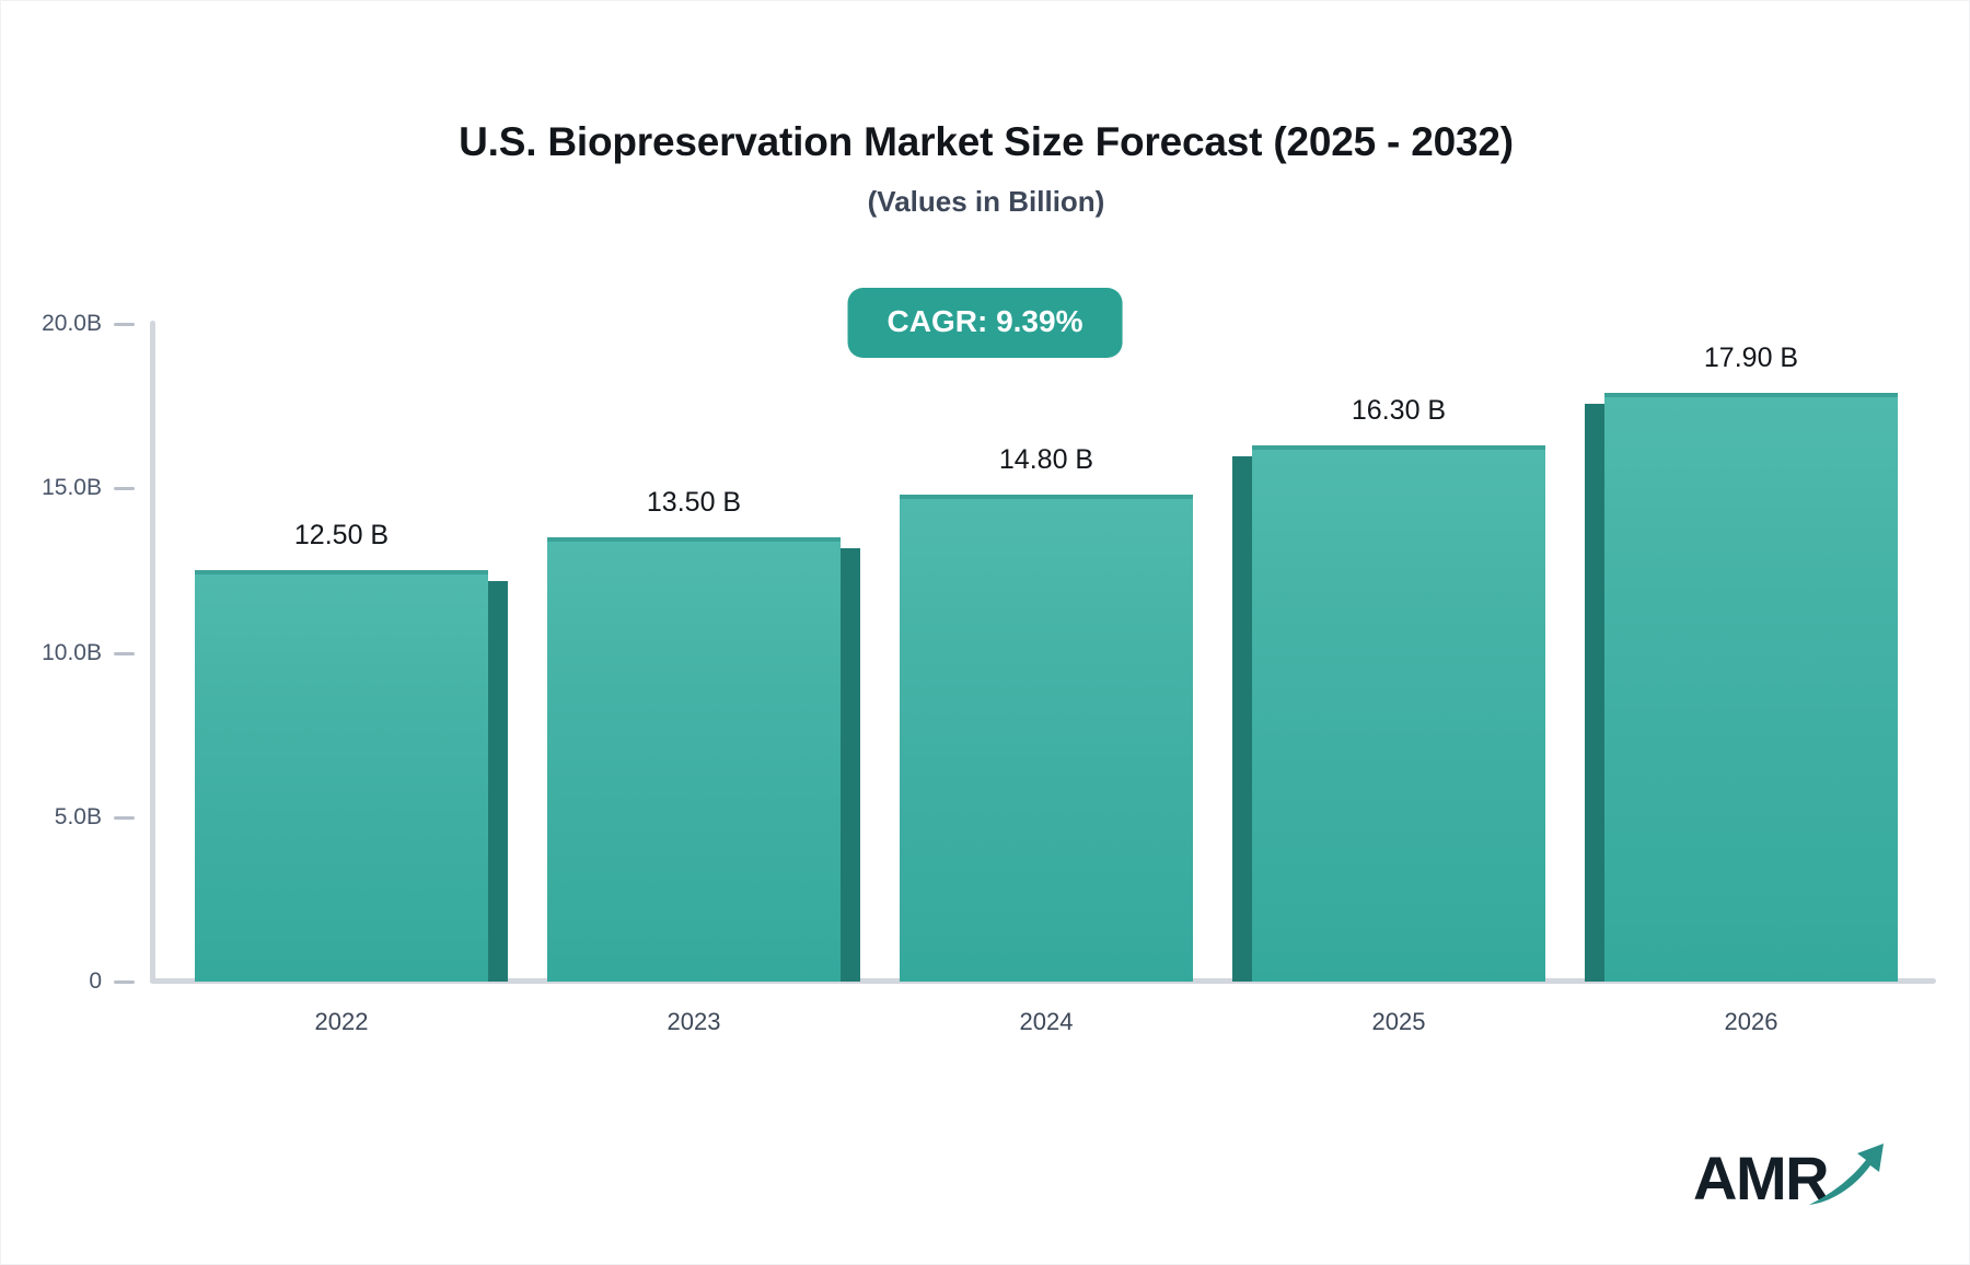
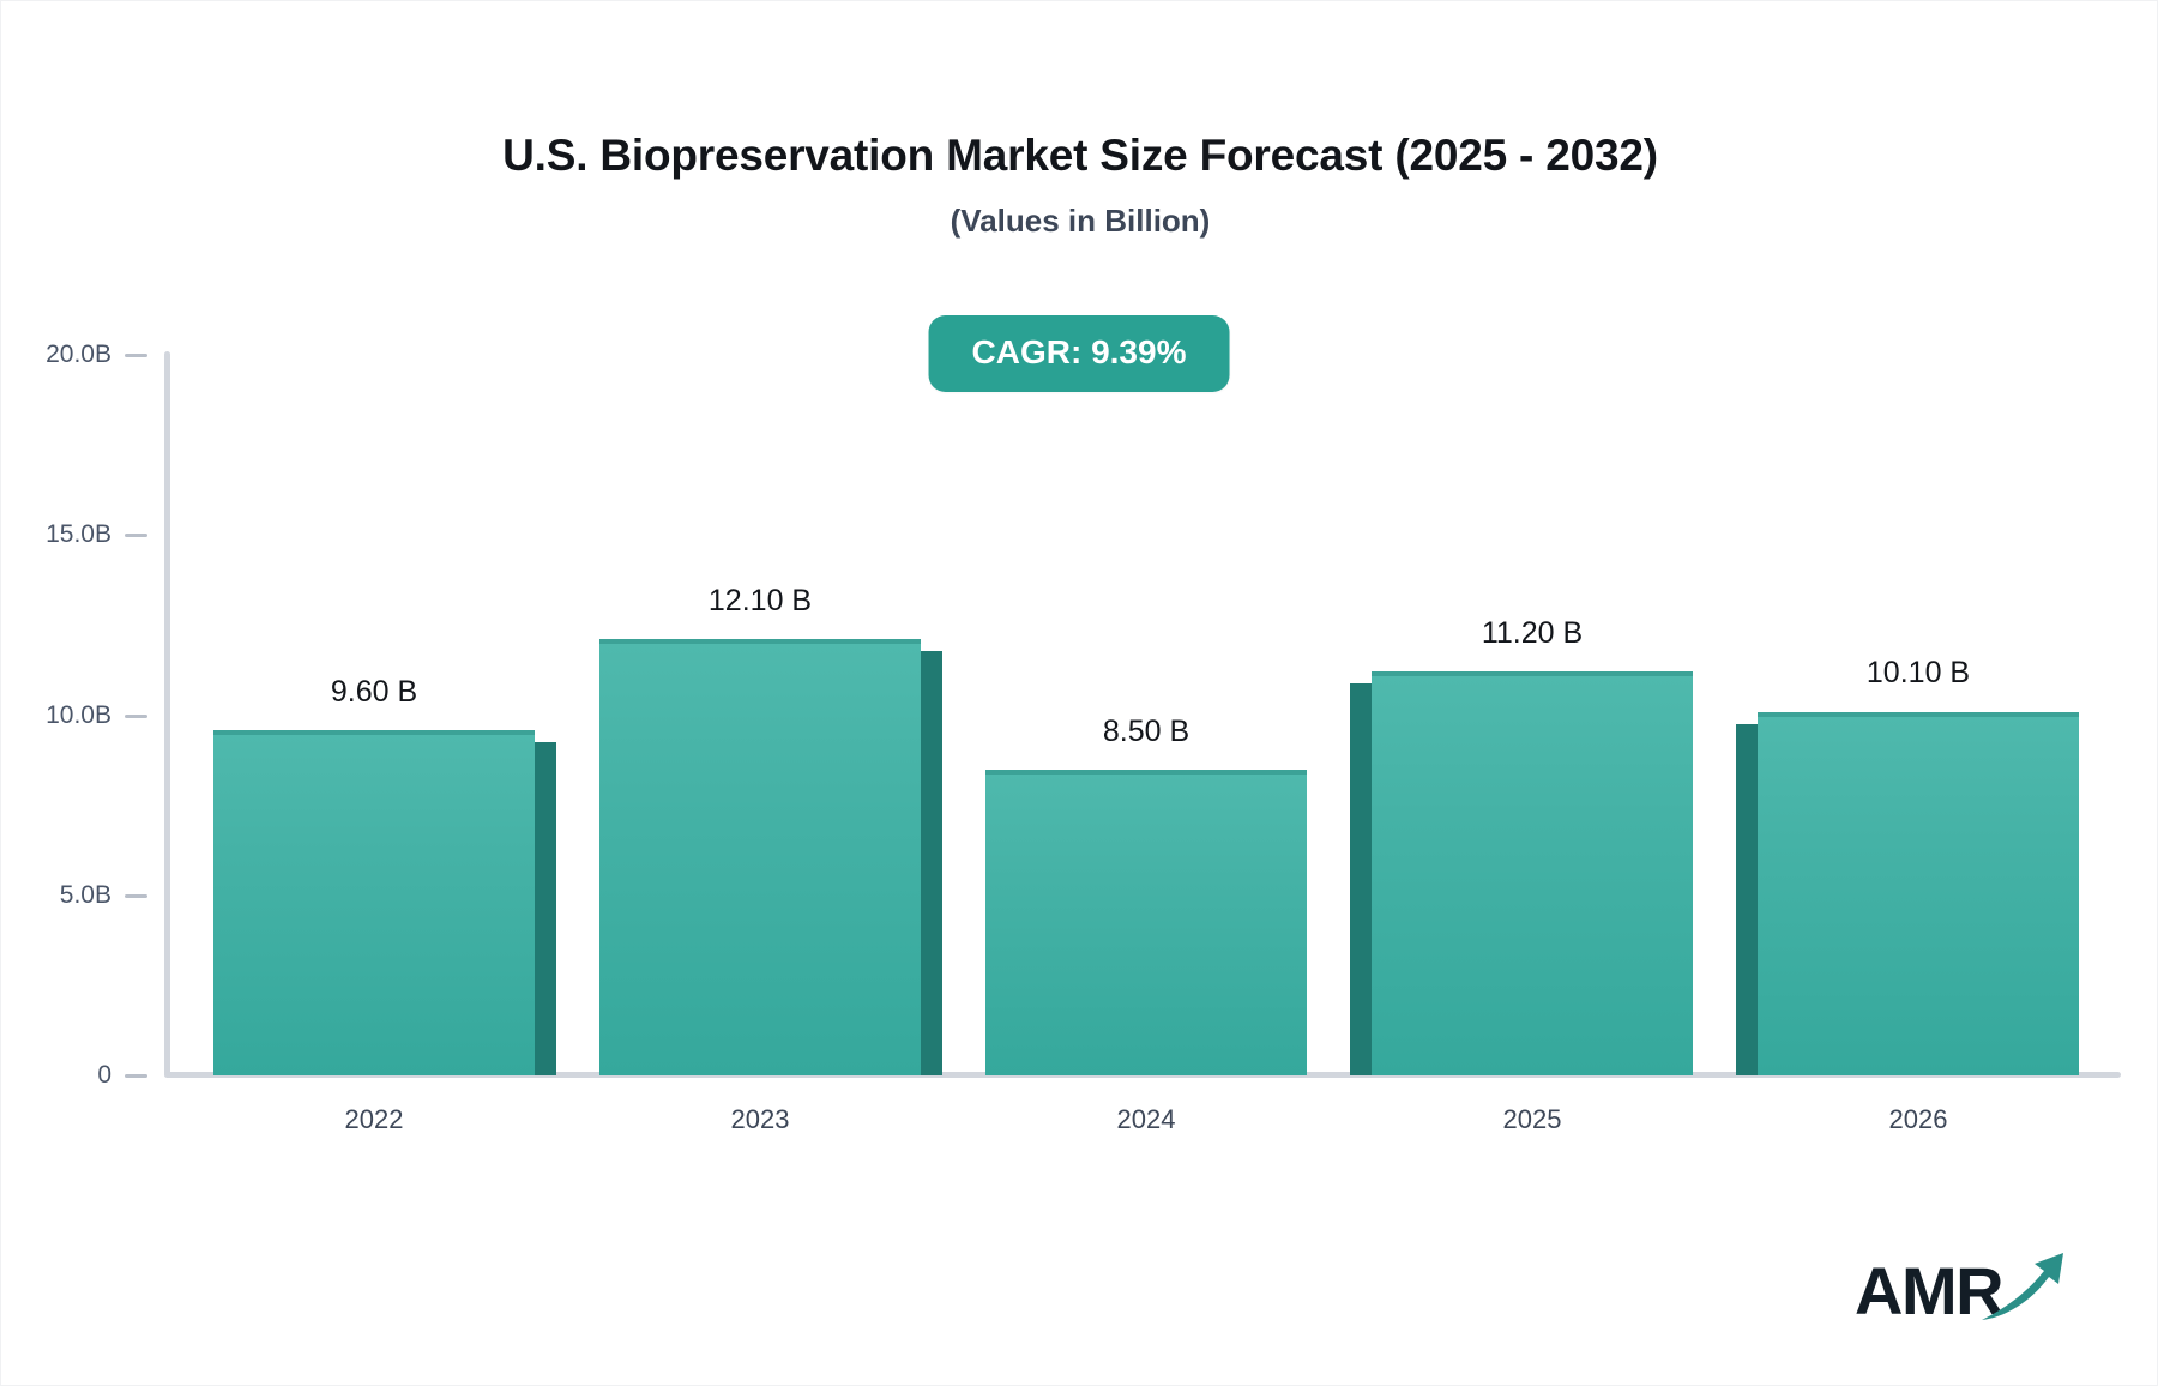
2022: 12.50 -> 9.60
2023: 13.50 -> 12.10
2024: 14.80 -> 8.50
2025: 16.30 -> 11.20
2026: 17.90 -> 10.10
